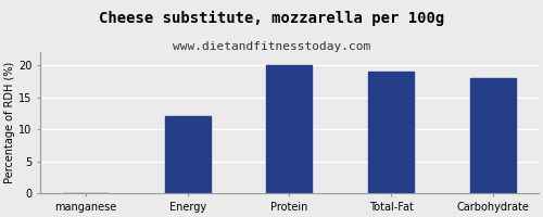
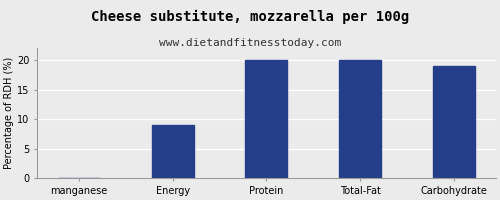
Energy: 12 -> 9
Total-Fat: 19 -> 20
Carbohydrate: 18 -> 19
